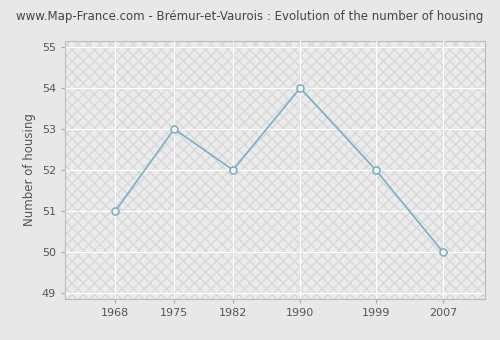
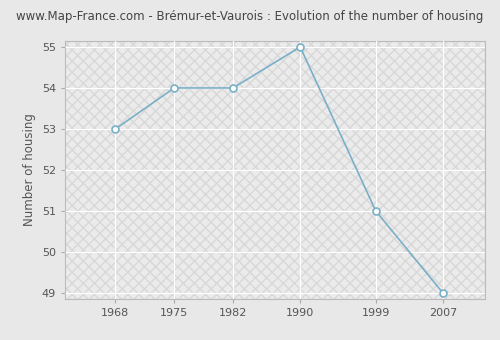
1968: 51 -> 53
1975: 53 -> 54
1982: 52 -> 54
1990: 54 -> 55
1999: 52 -> 51
2007: 50 -> 49
